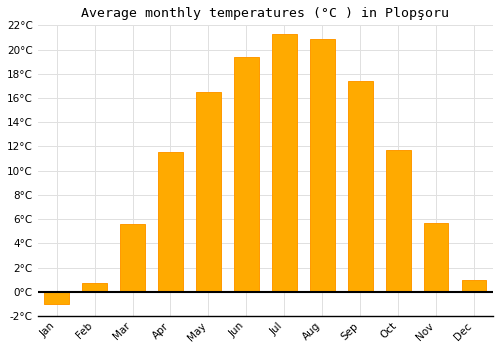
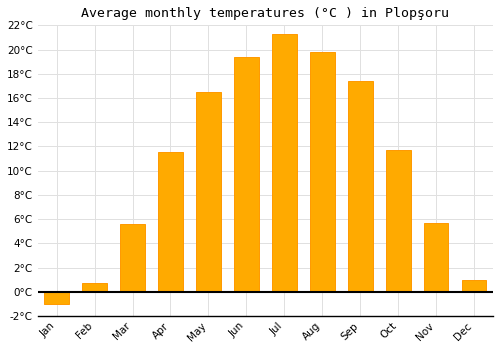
Aug: 20.9°C -> 19.8°C
